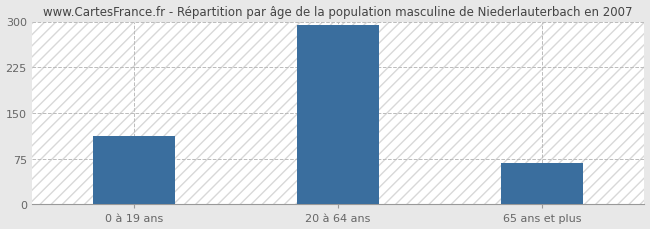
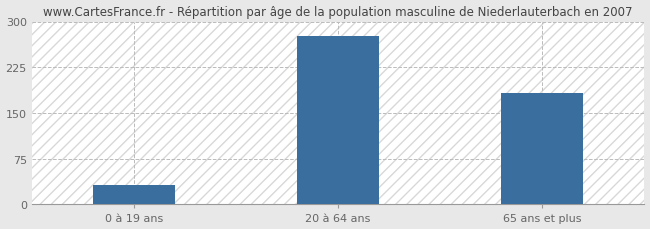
0 à 19 ans: 113 -> 32
20 à 64 ans: 294 -> 276
65 ans et plus: 68 -> 182
